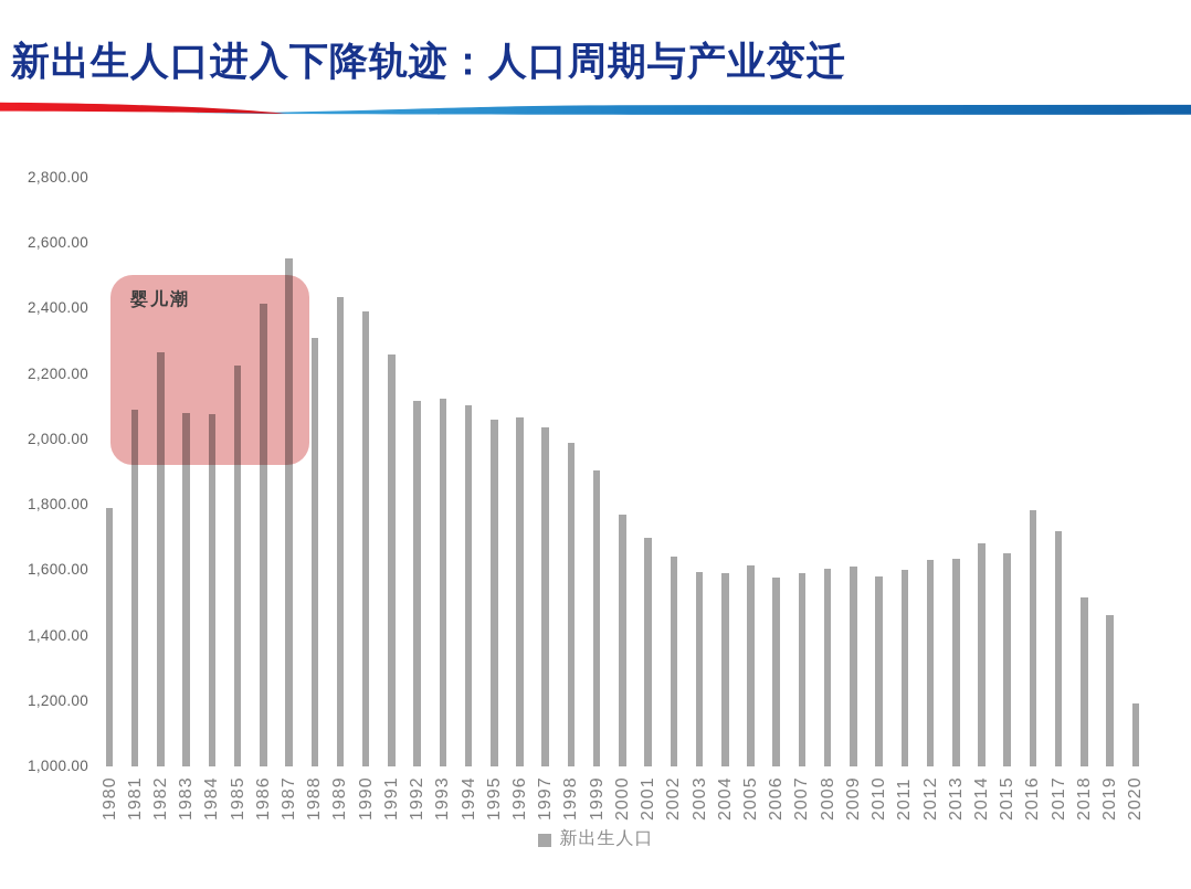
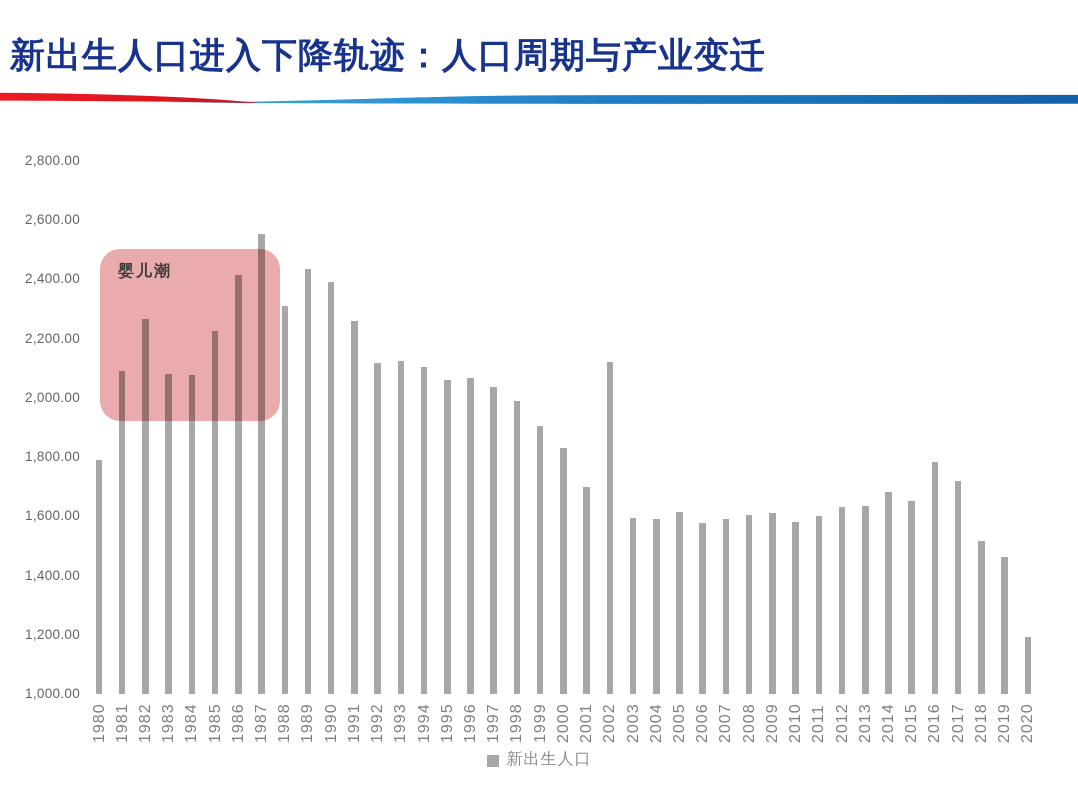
2000: 1770 -> 1830
2002: 1640 -> 2120
